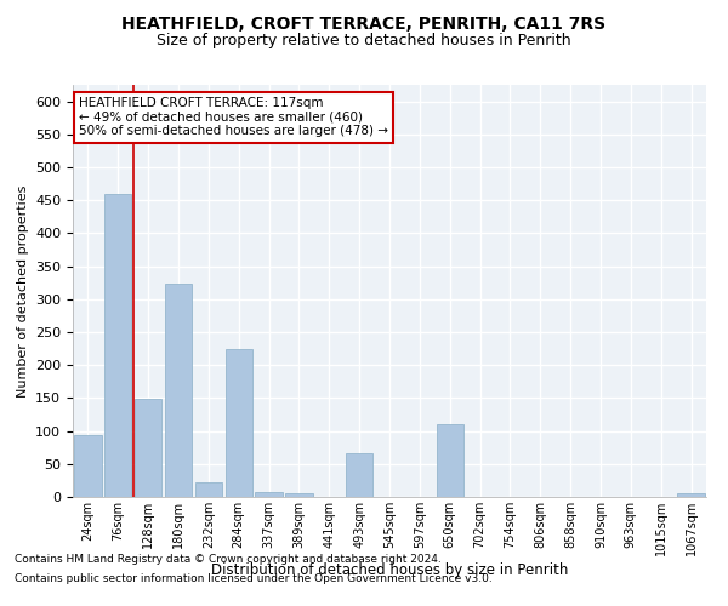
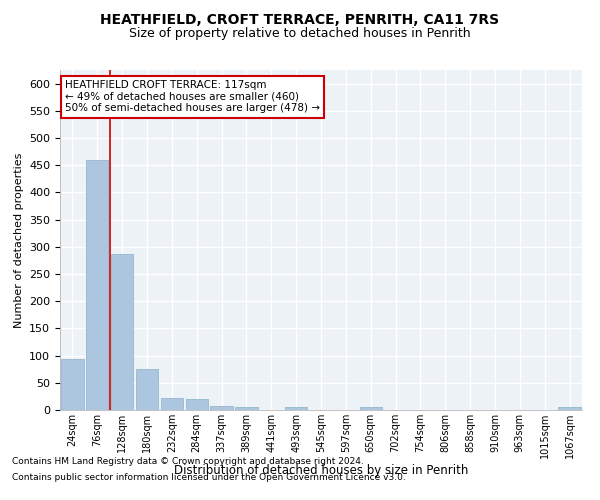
128sqm: 148 -> 287
180sqm: 324 -> 76
284sqm: 224 -> 20
493sqm: 66 -> 5
650sqm: 110 -> 5
